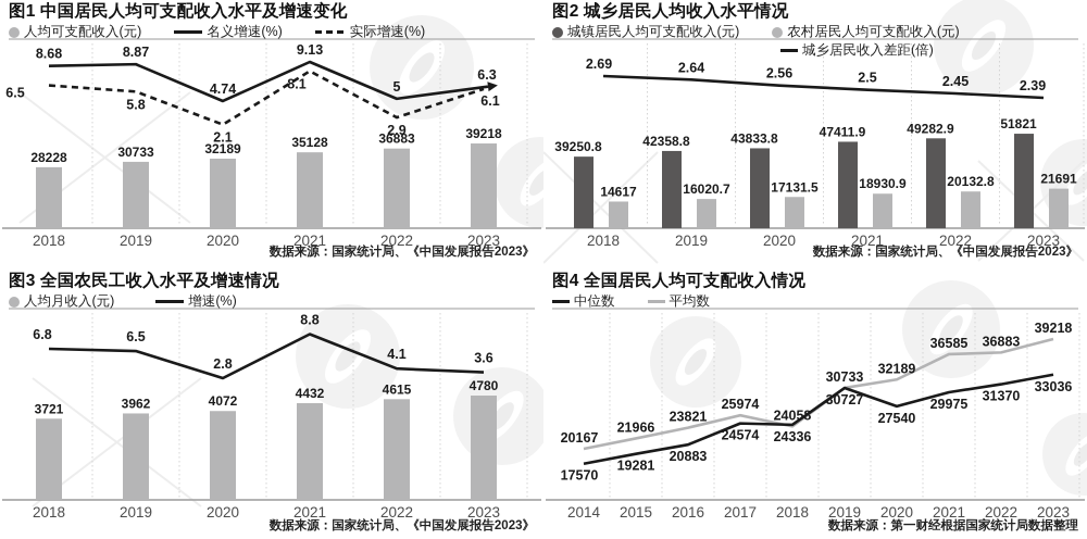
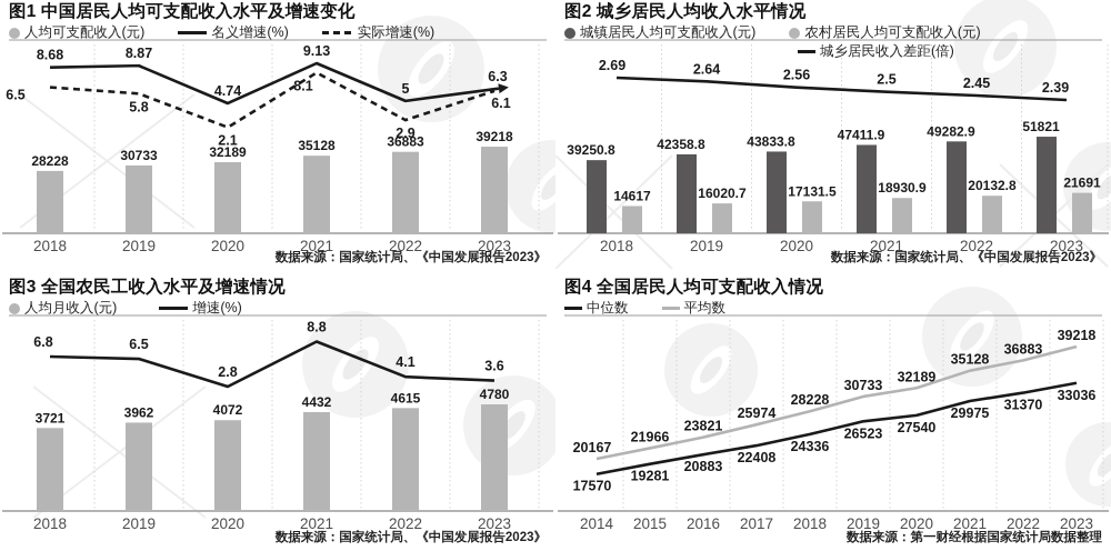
图4 全国居民人均可支配收入情况/中位数/2017: 24574 -> 22408
图4 全国居民人均可支配收入情况/平均数/2018: 24058 -> 28228
图4 全国居民人均可支配收入情况/中位数/2019: 30727 -> 26523
图4 全国居民人均可支配收入情况/平均数/2021: 36585 -> 35128
